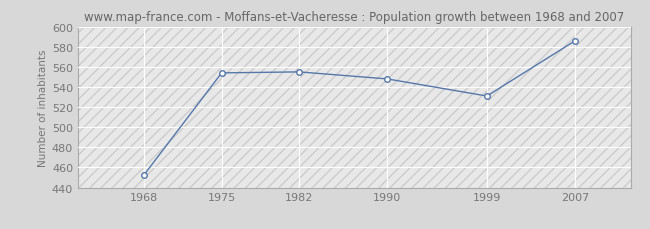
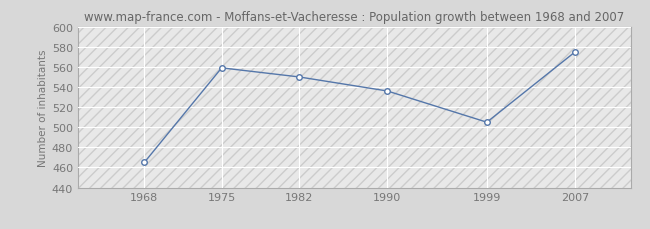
1968: 453 -> 465
1975: 554 -> 559
1982: 555 -> 550
1990: 548 -> 536
1999: 531 -> 505
2007: 586 -> 575
